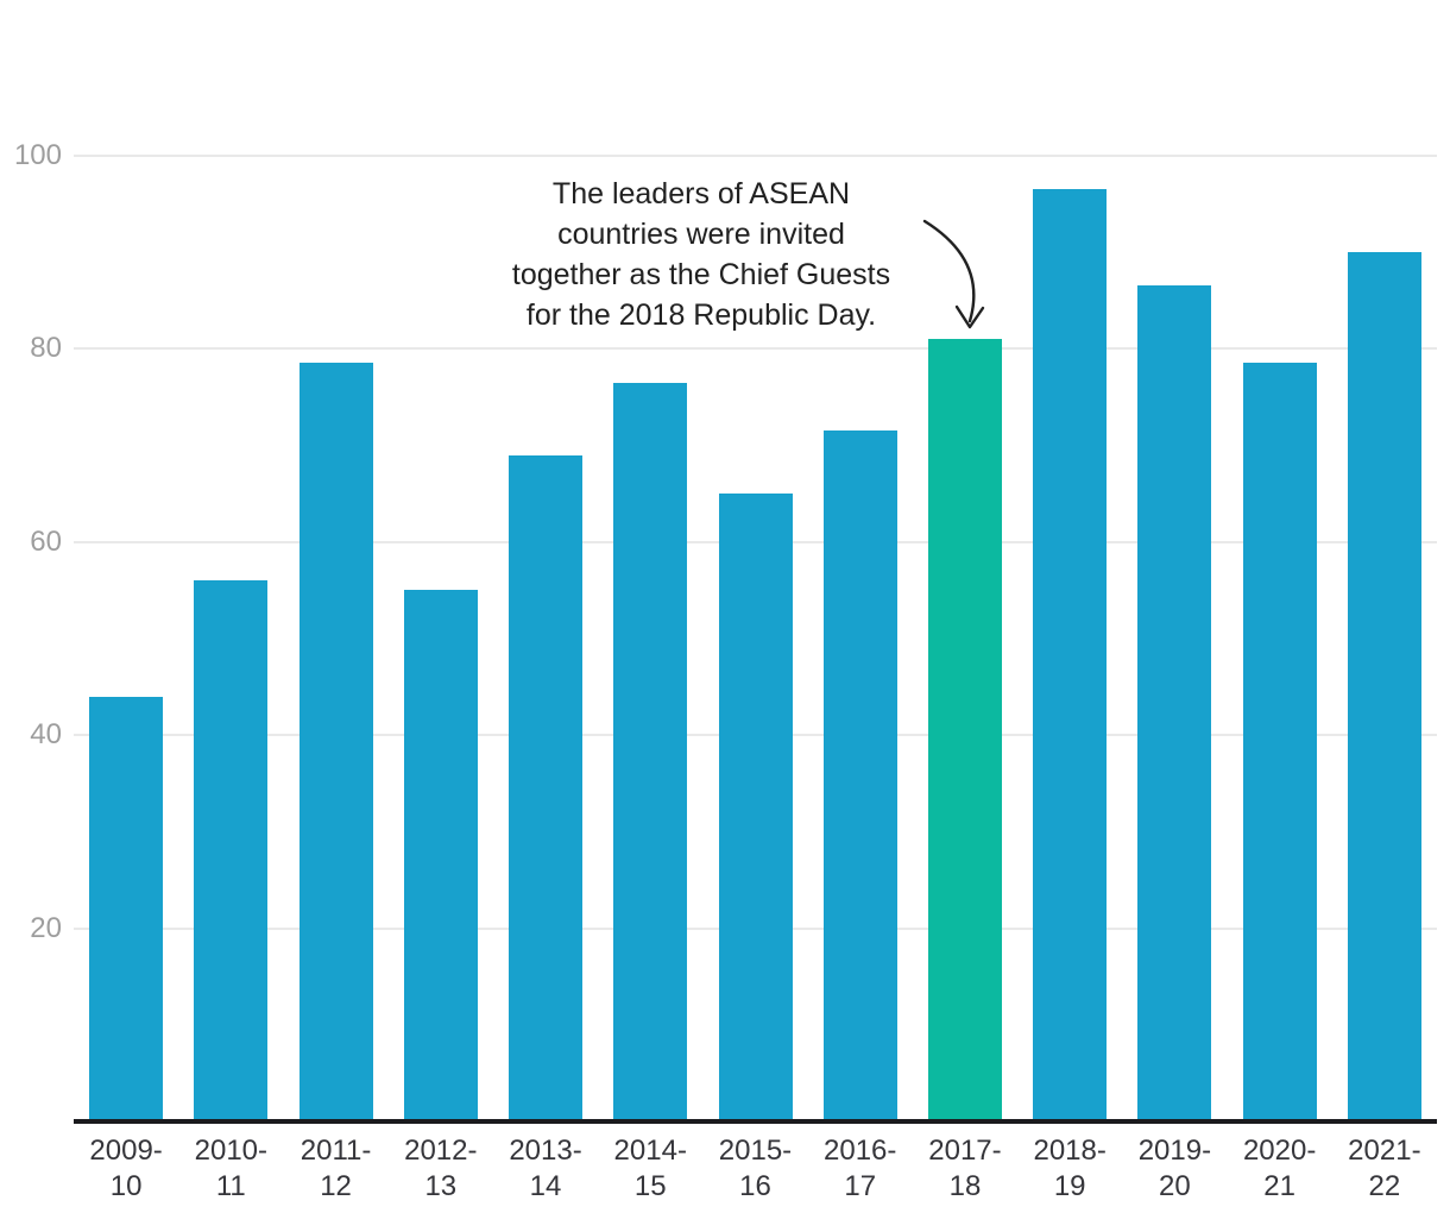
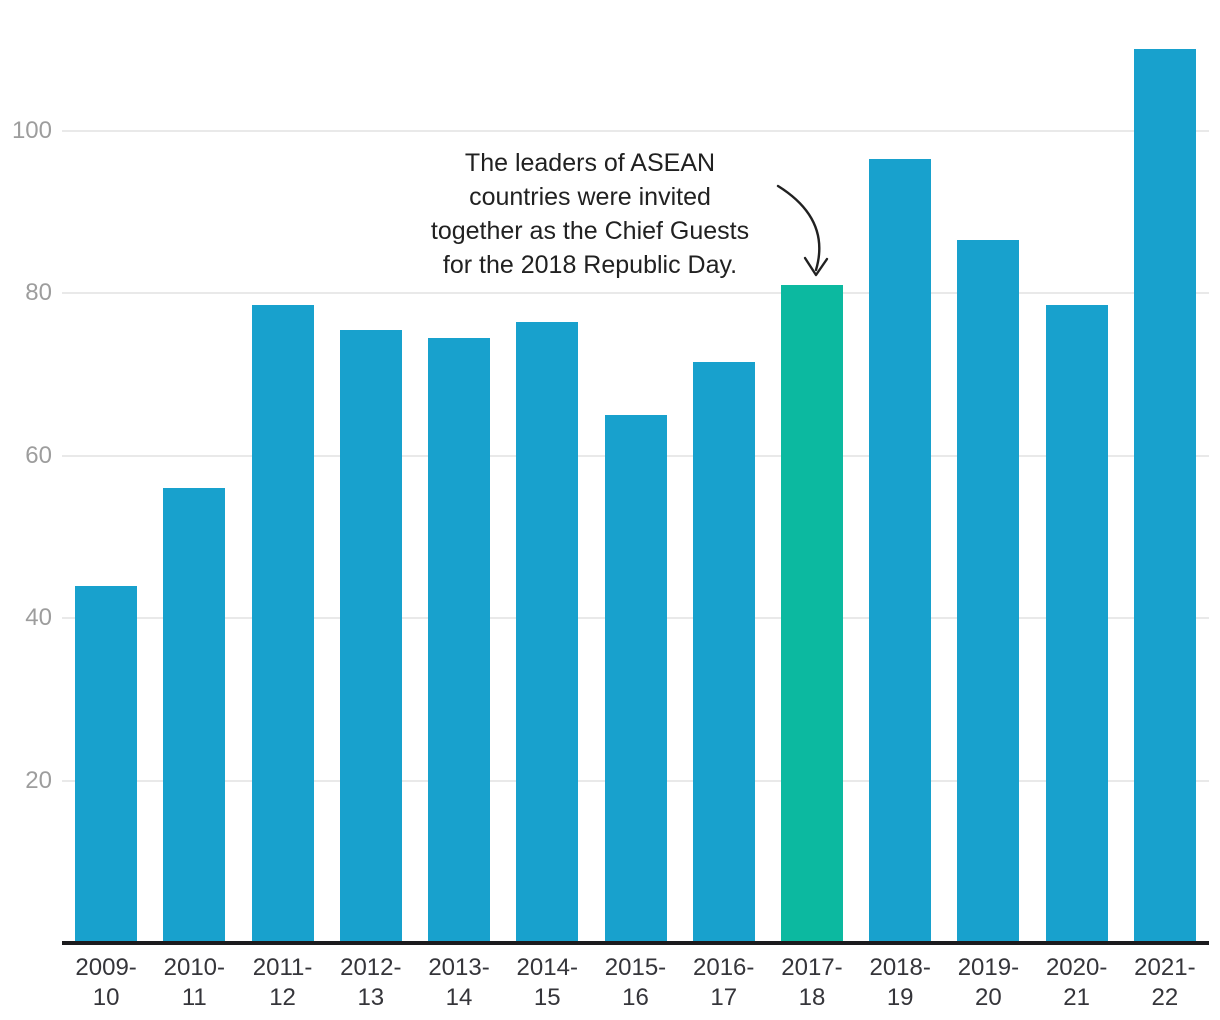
2012-13: 55 -> 76
2013-14: 69 -> 74
2021-22: 90 -> 110
